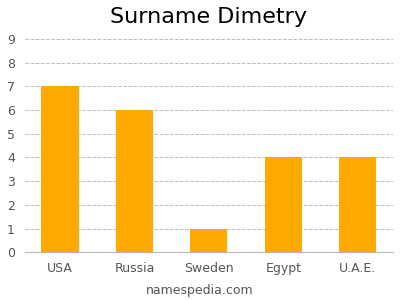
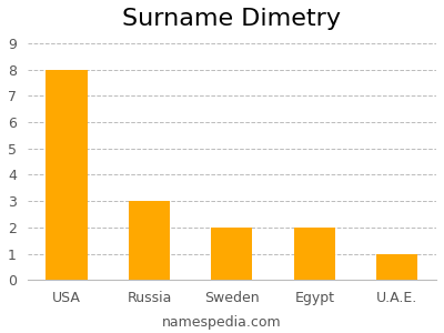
USA: 7 -> 8
Russia: 6 -> 3
Sweden: 1 -> 2
Egypt: 4 -> 2
U.A.E.: 4 -> 1
